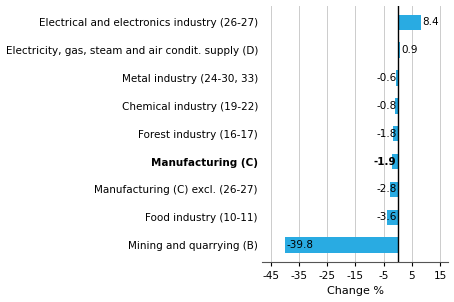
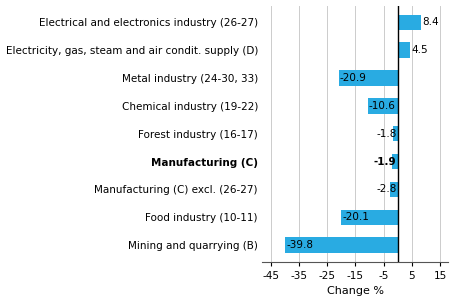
Electricity, gas, steam and air condit. supply (D): 0.9 -> 4.5
Metal industry (24-30, 33): -0.6 -> -20.9
Chemical industry (19-22): -0.8 -> -10.6
Food industry (10-11): -3.6 -> -20.1
